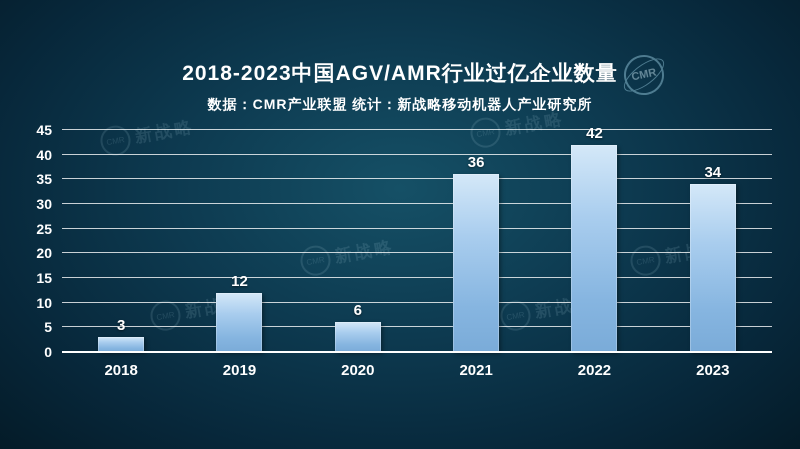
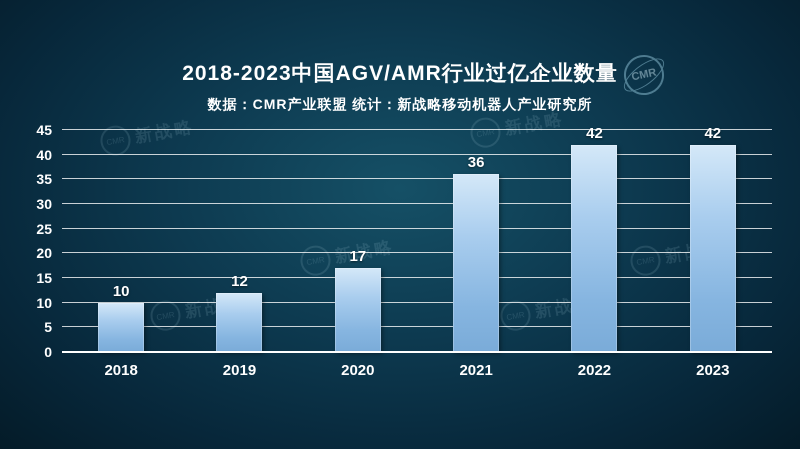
2018: 3 -> 10
2020: 6 -> 17
2023: 34 -> 42
